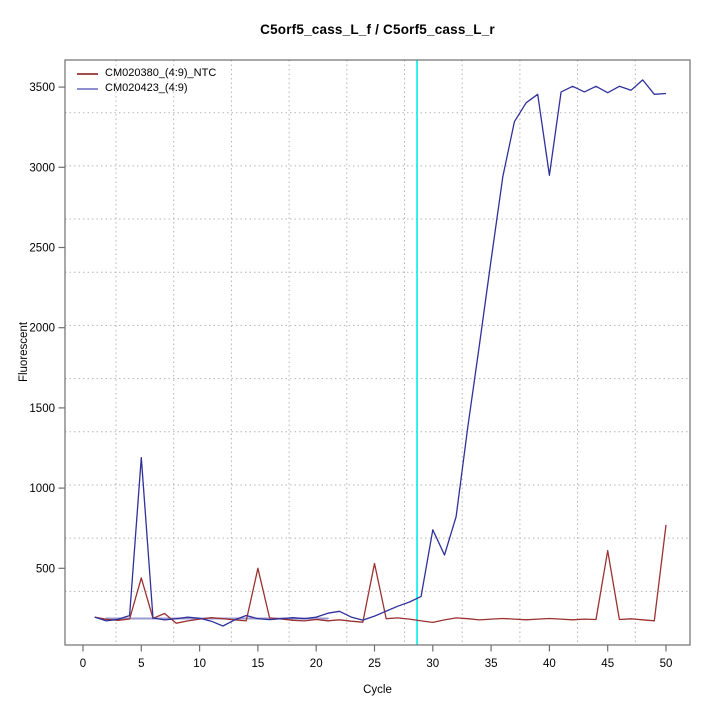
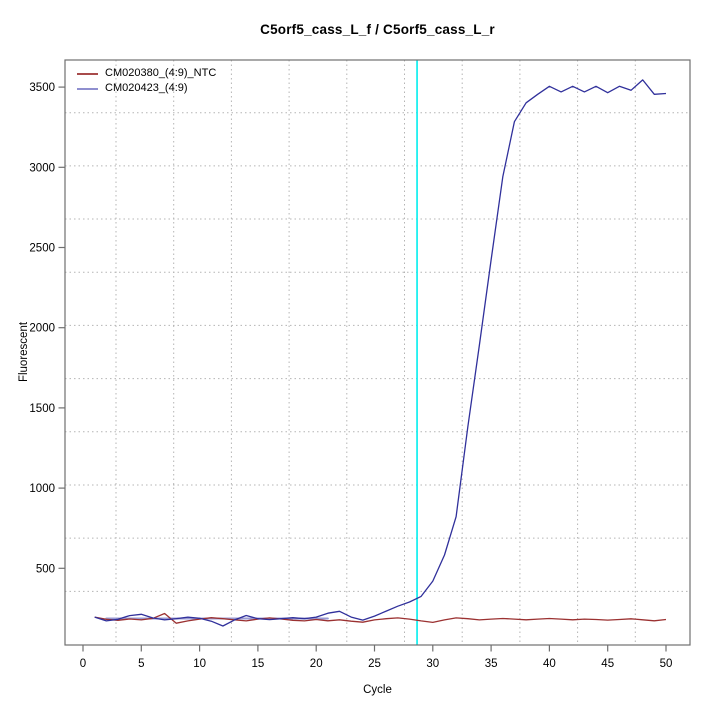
CM020380_(4:9)_NTC/5: 440 -> 180
CM020423_(4:9)/5: 1190 -> 210
CM020380_(4:9)_NTC/15: 500 -> 180
CM020380_(4:9)_NTC/25: 530 -> 180
CM020423_(4:9)/30: 740 -> 420
CM020423_(4:9)/40: 2950 -> 3500
CM020380_(4:9)_NTC/45: 610 -> 180
CM020380_(4:9)_NTC/50: 770 -> 180
